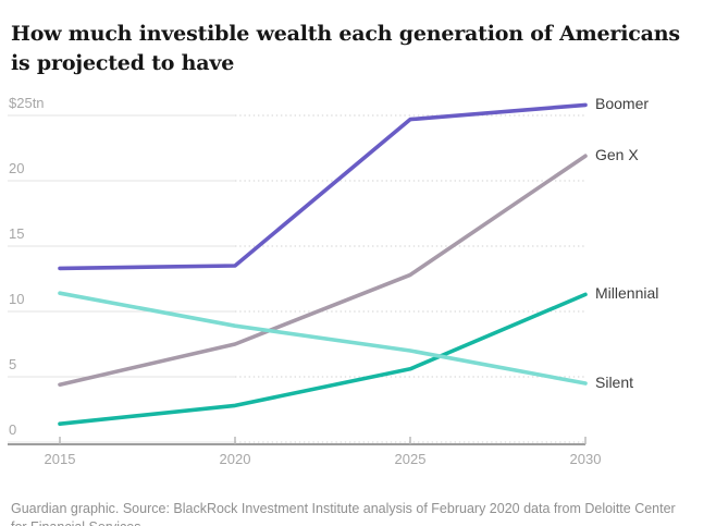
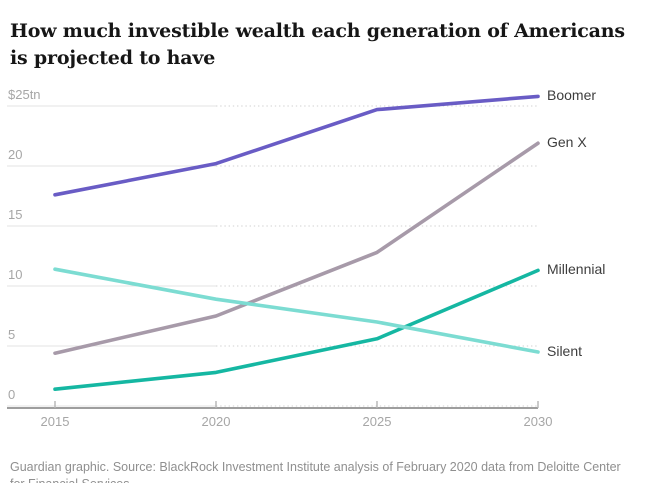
Boomer/2015: 13.3 -> 17.6
Boomer/2020: 13.5 -> 20.2
